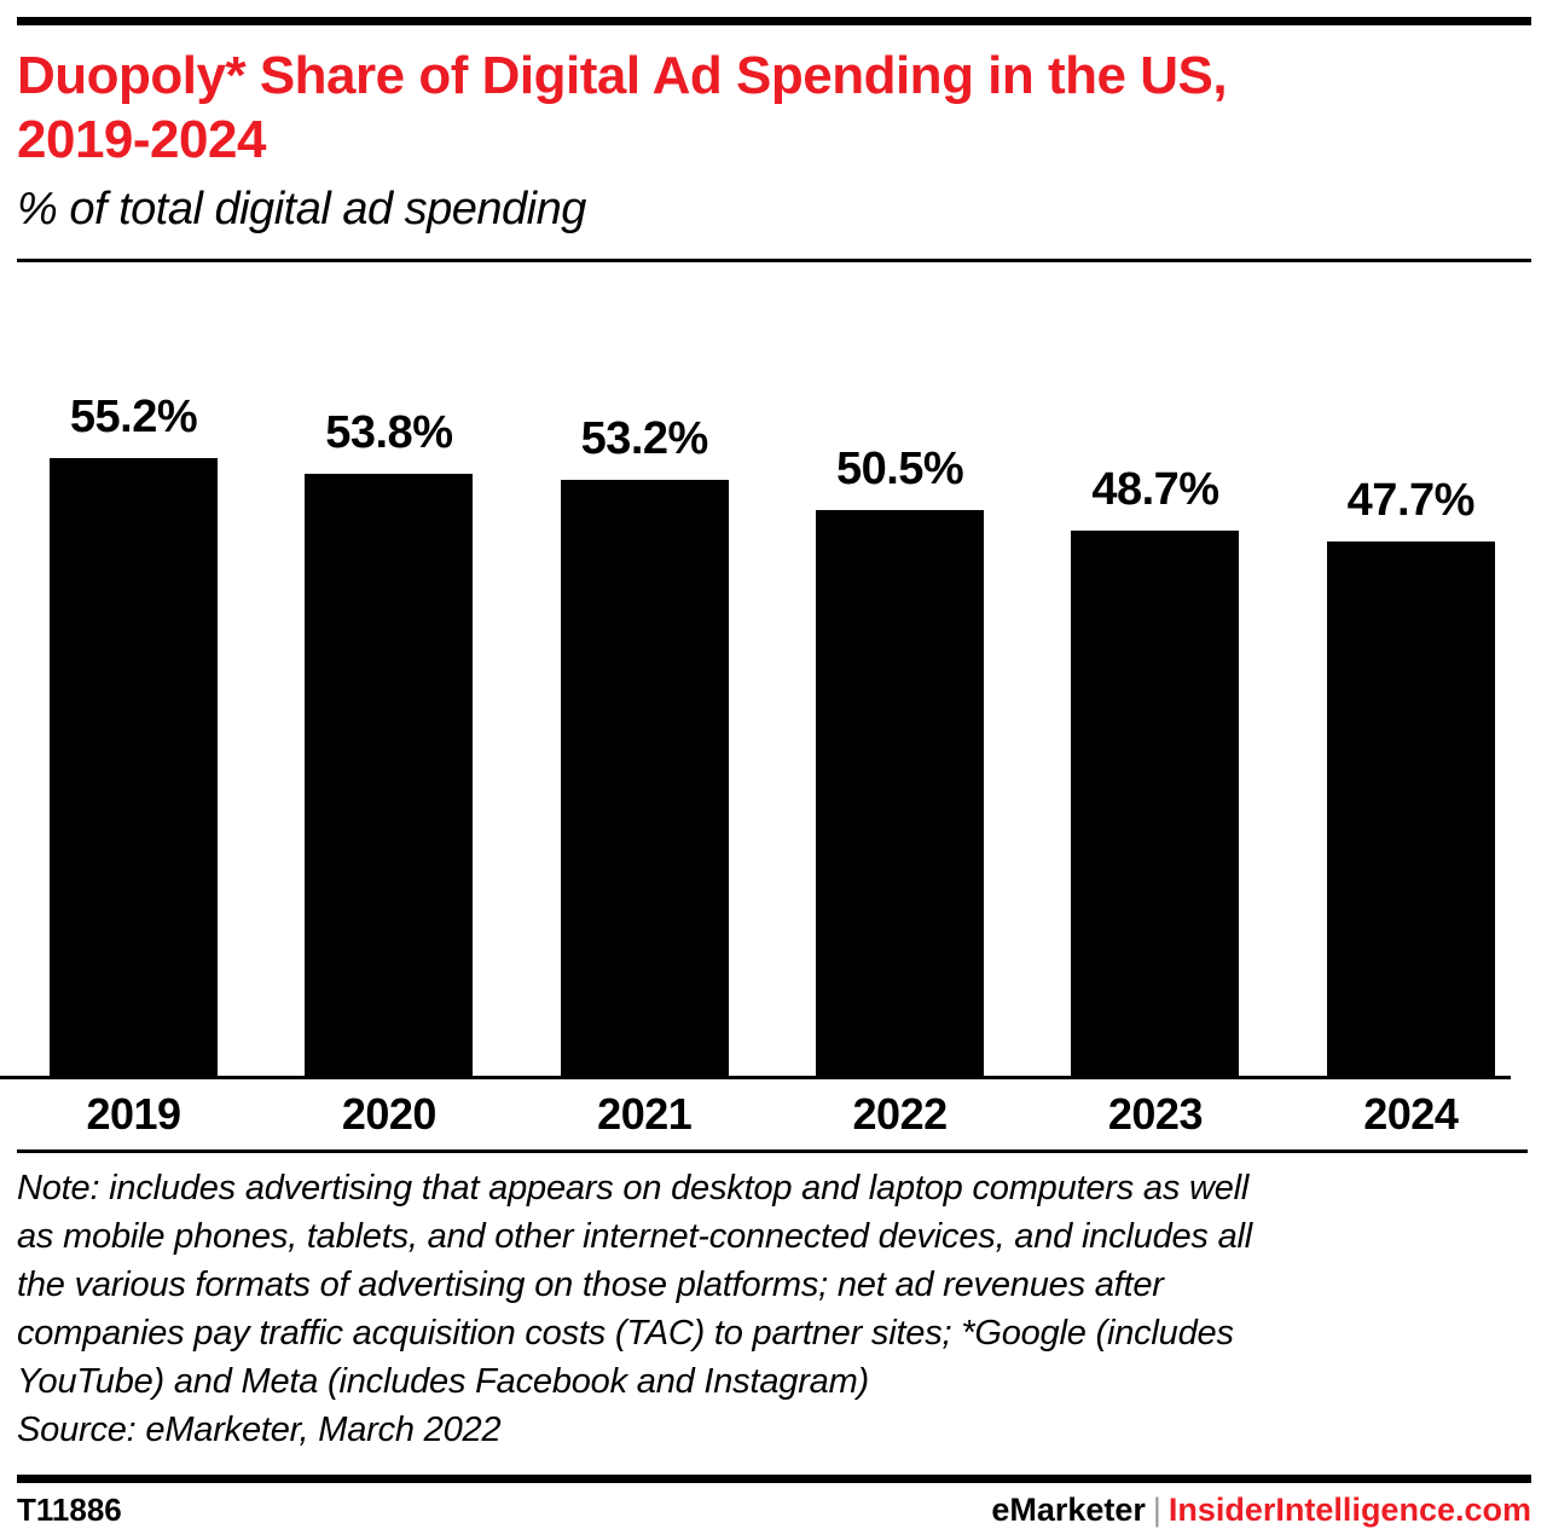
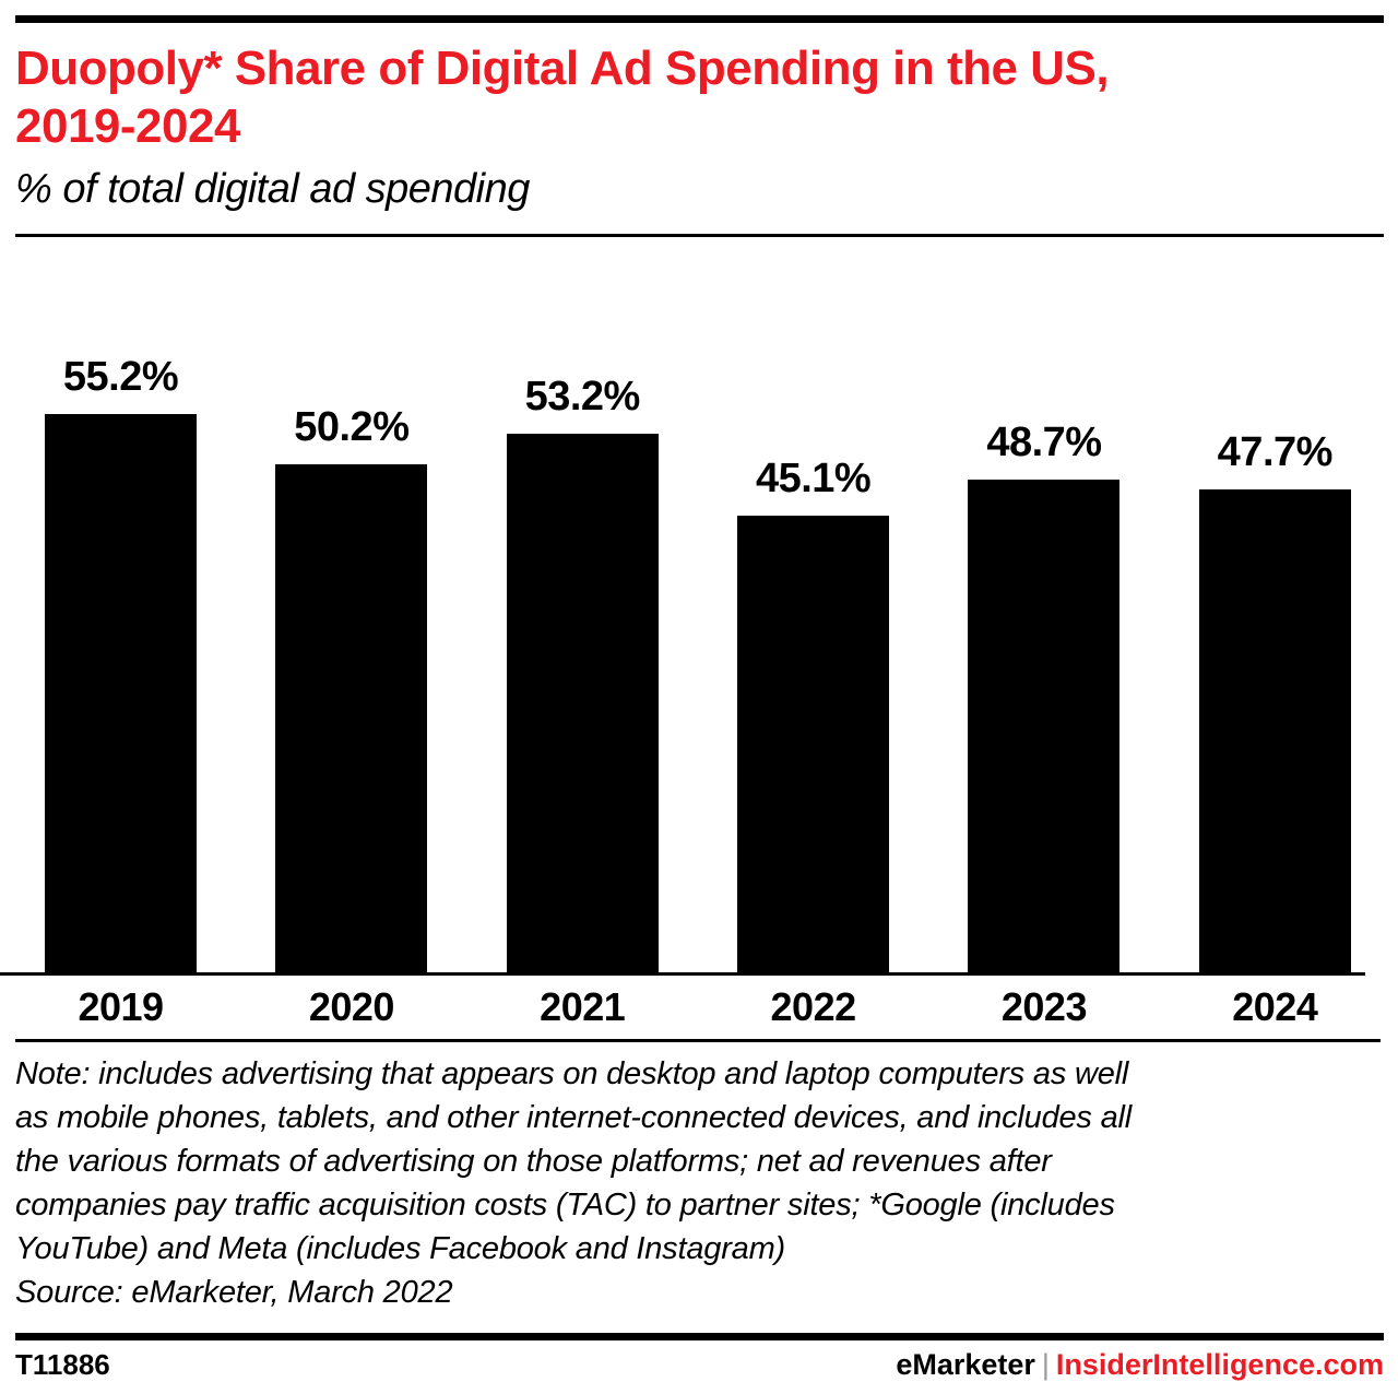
2020: 53.8% -> 50.2%
2022: 50.5% -> 45.1%
